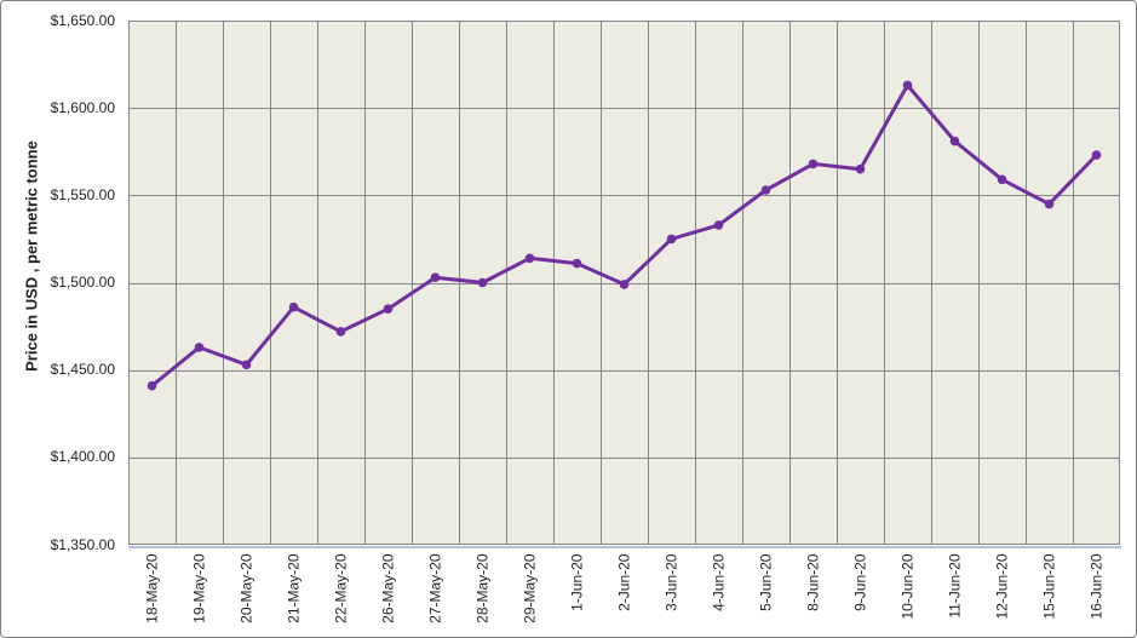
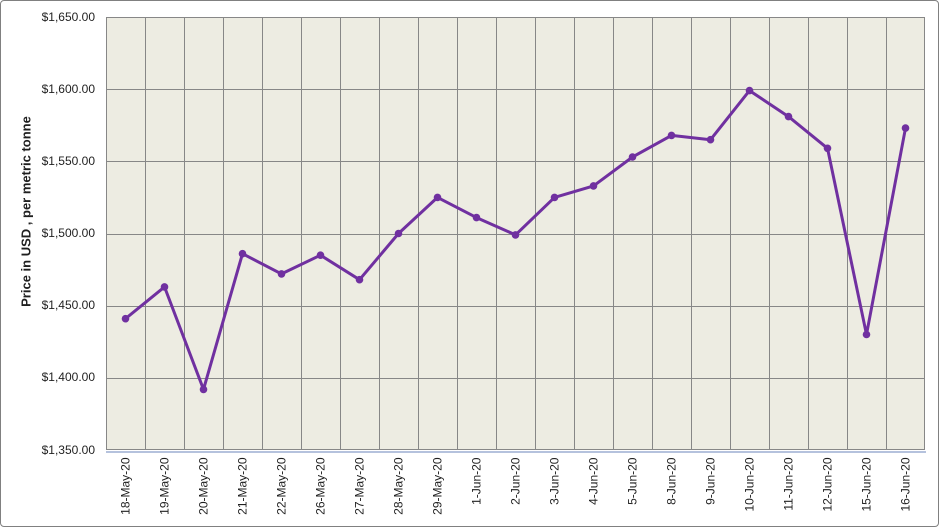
20-May-20: $1453 -> $1392
27-May-20: $1503 -> $1468
29-May-20: $1514 -> $1525
10-Jun-20: $1613 -> $1599
15-Jun-20: $1545 -> $1430
